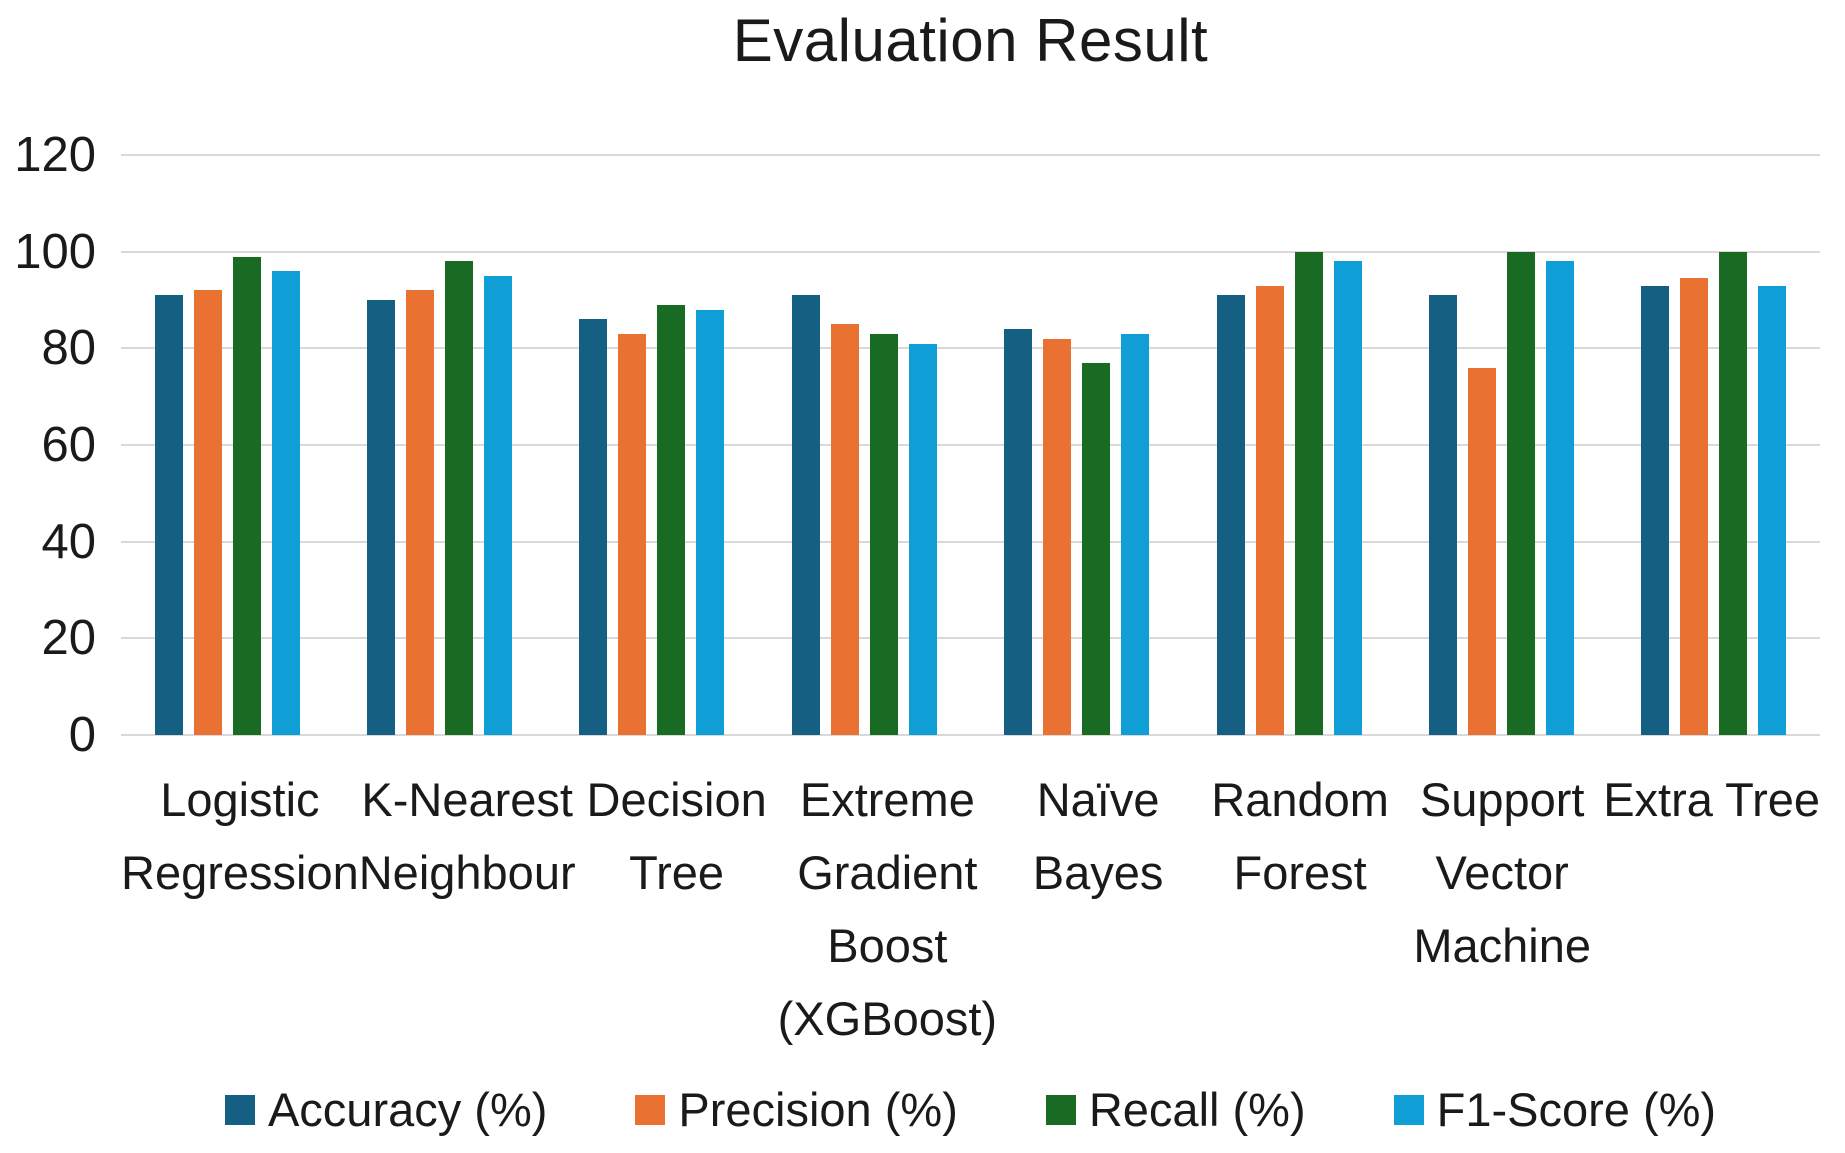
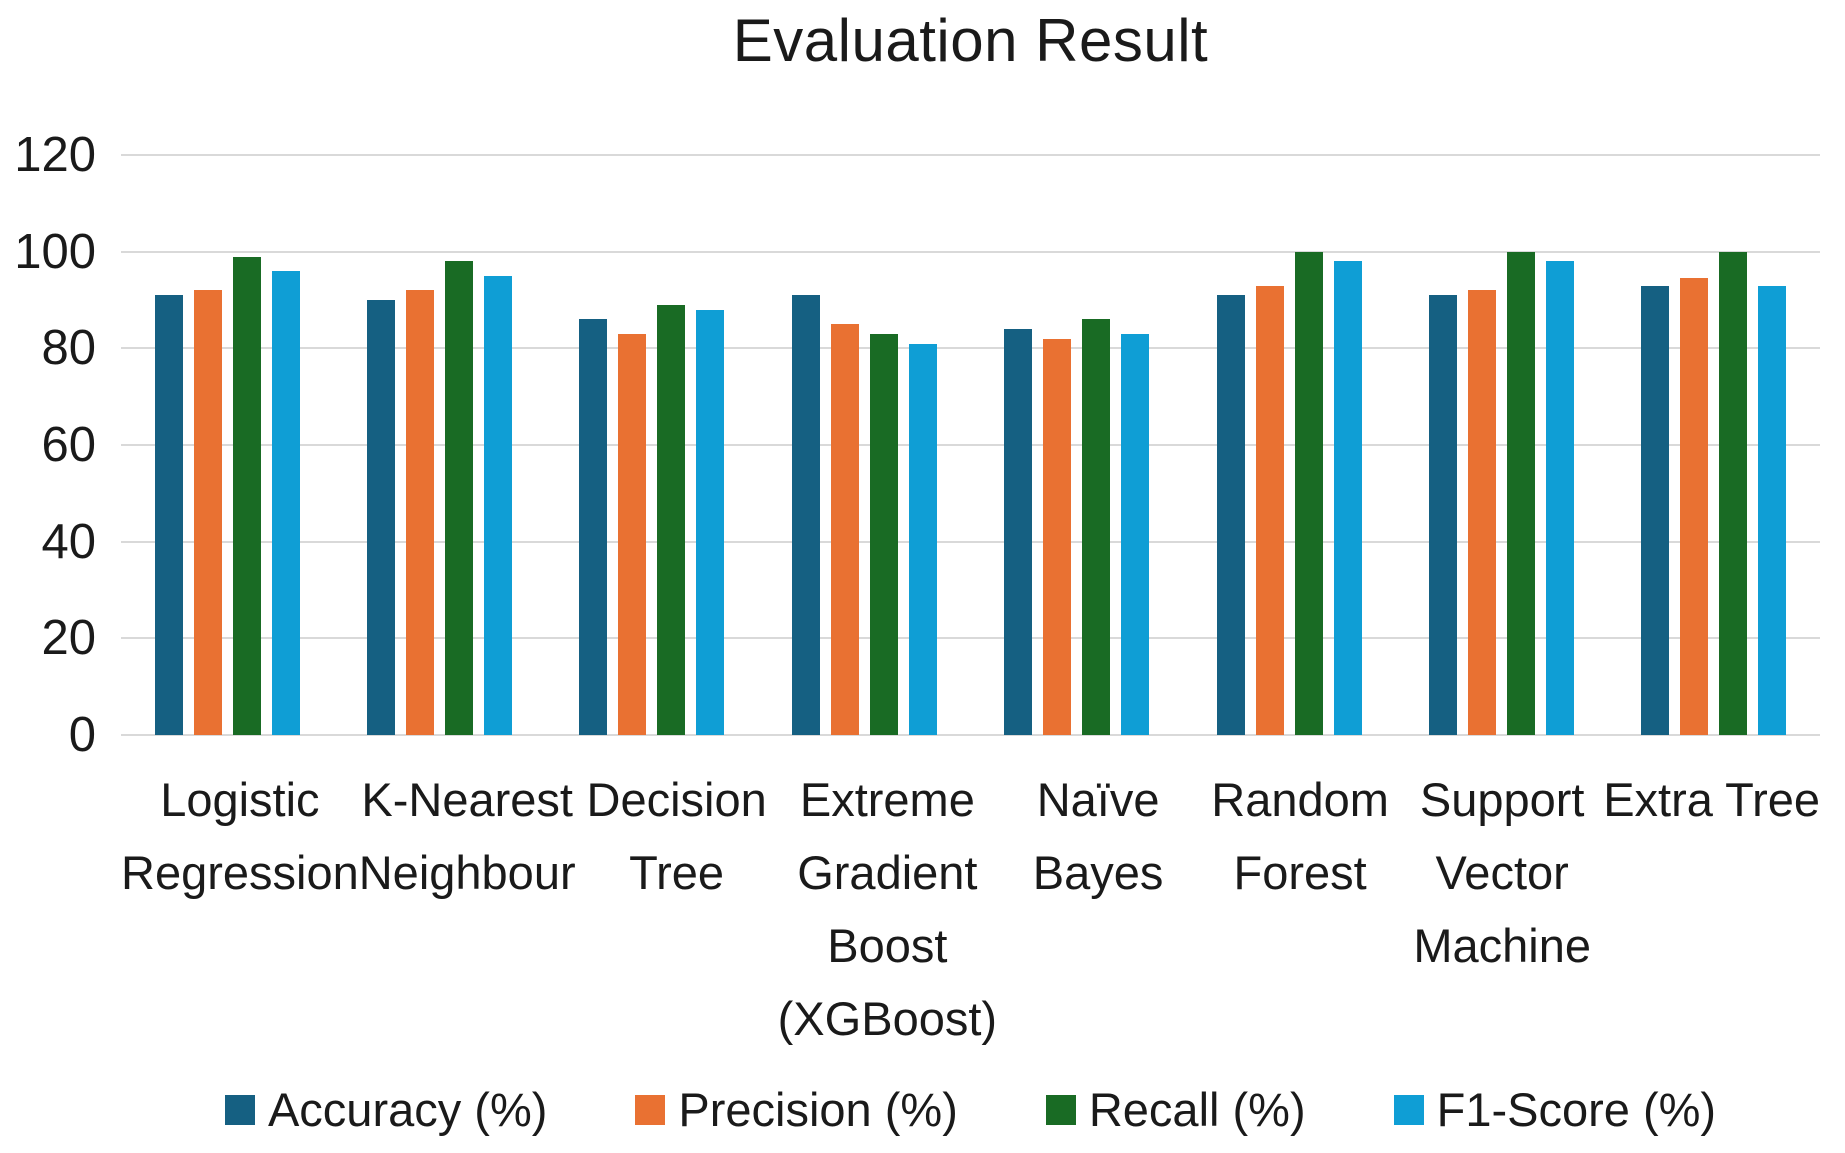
Recall (%)/Naïve Bayes: 77 -> 86
Precision (%)/Support Vector Machine: 76 -> 92
